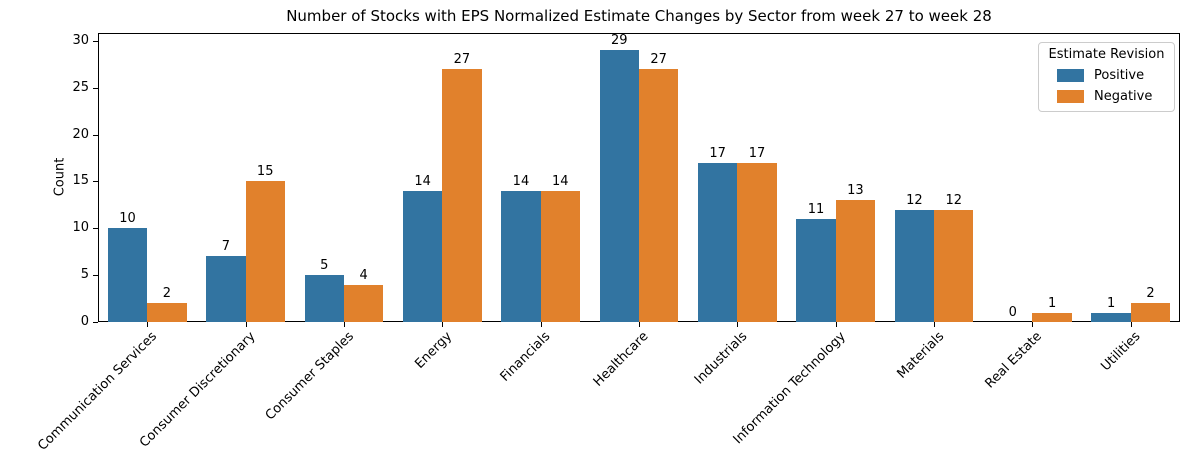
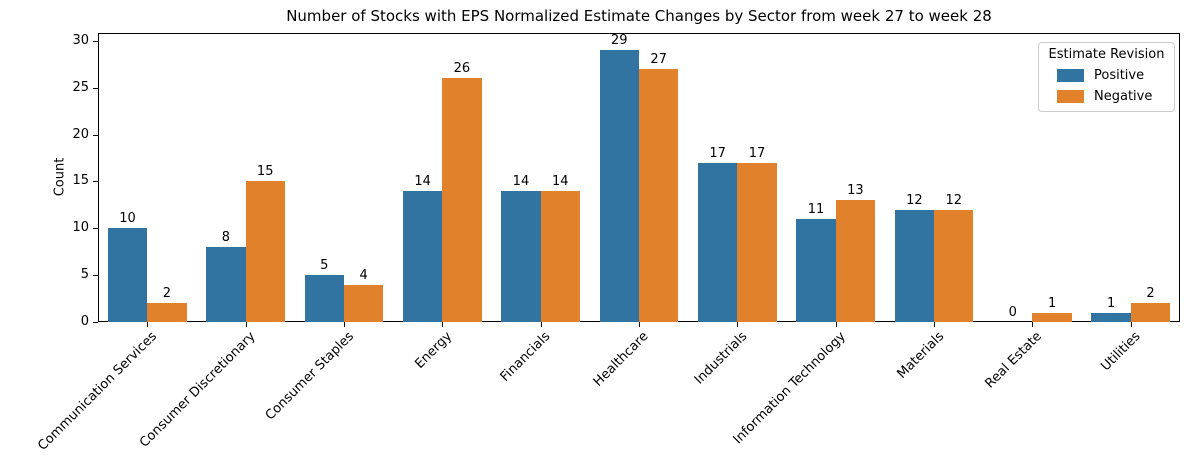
Positive/Consumer Discretionary: 7 -> 8
Negative/Energy: 27 -> 26
